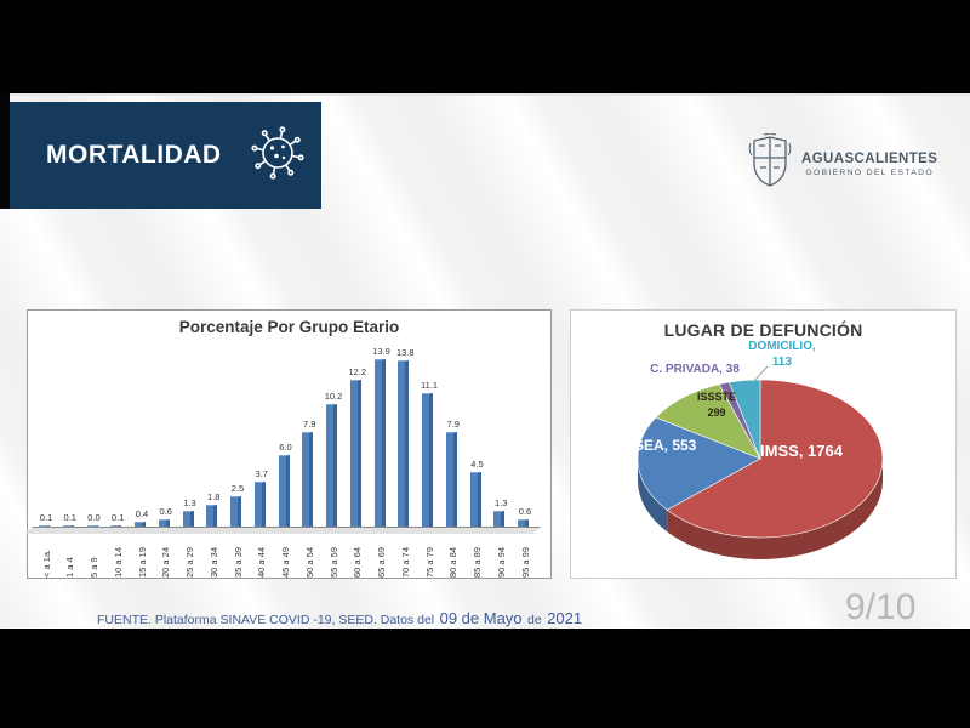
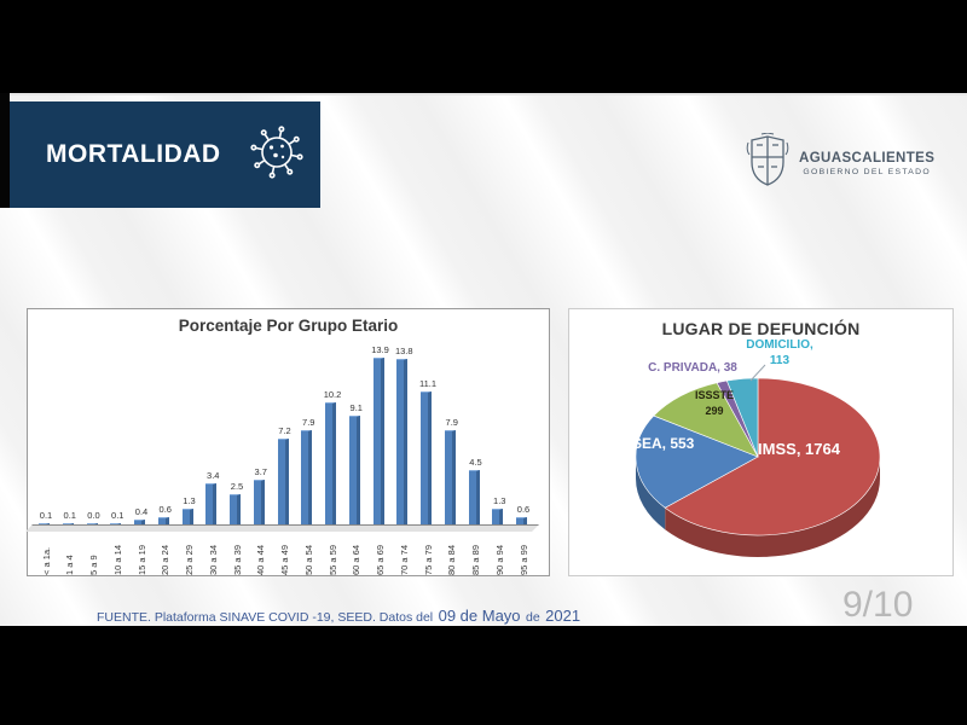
Porcentaje Por Grupo Etario/30 a 34: 1.8 -> 3.4
Porcentaje Por Grupo Etario/45 a 49: 6.0 -> 7.2
Porcentaje Por Grupo Etario/60 a 64: 12.2 -> 9.1
